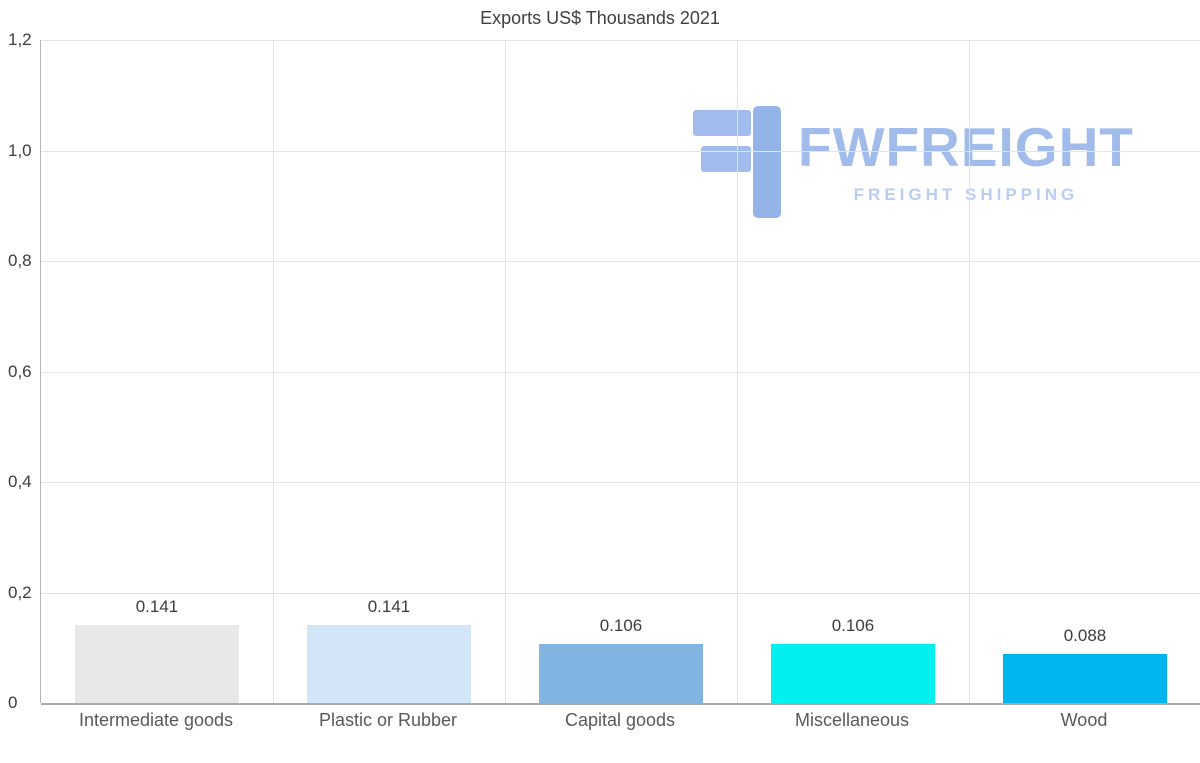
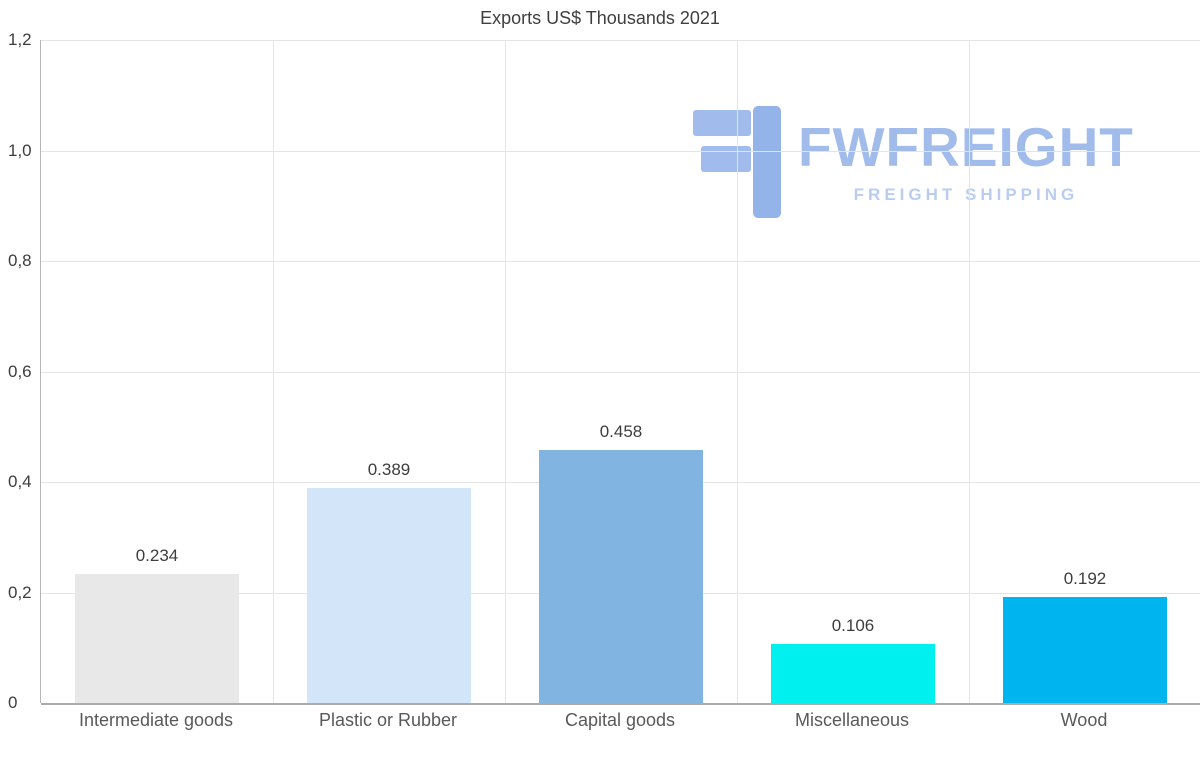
Intermediate goods: 0.141 -> 0.234
Plastic or Rubber: 0.141 -> 0.389
Capital goods: 0.106 -> 0.458
Wood: 0.088 -> 0.192
